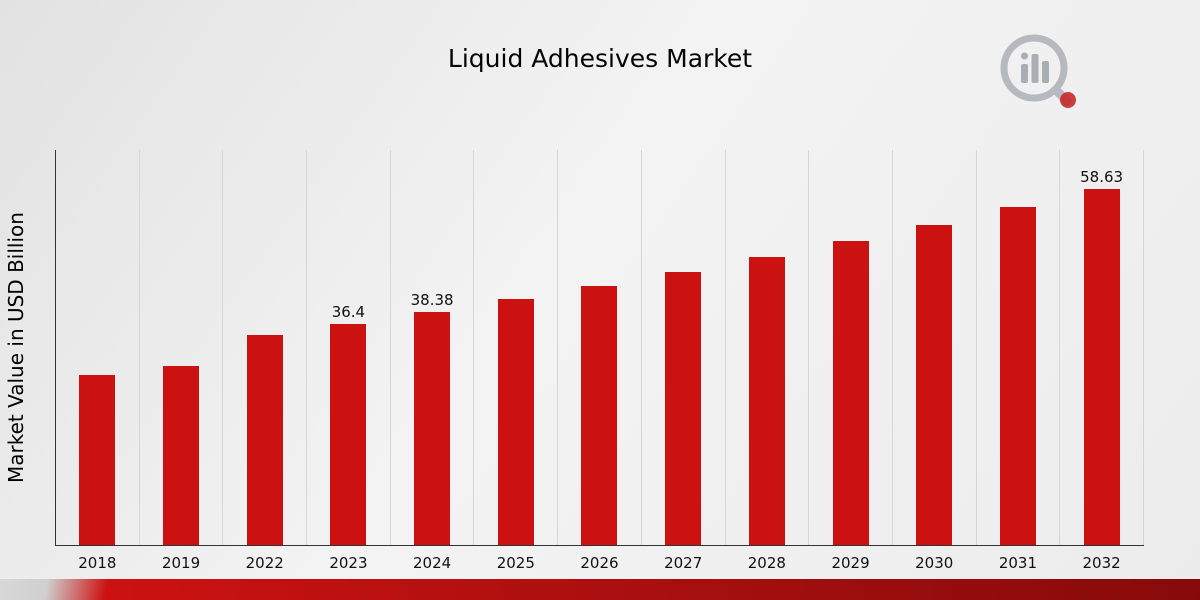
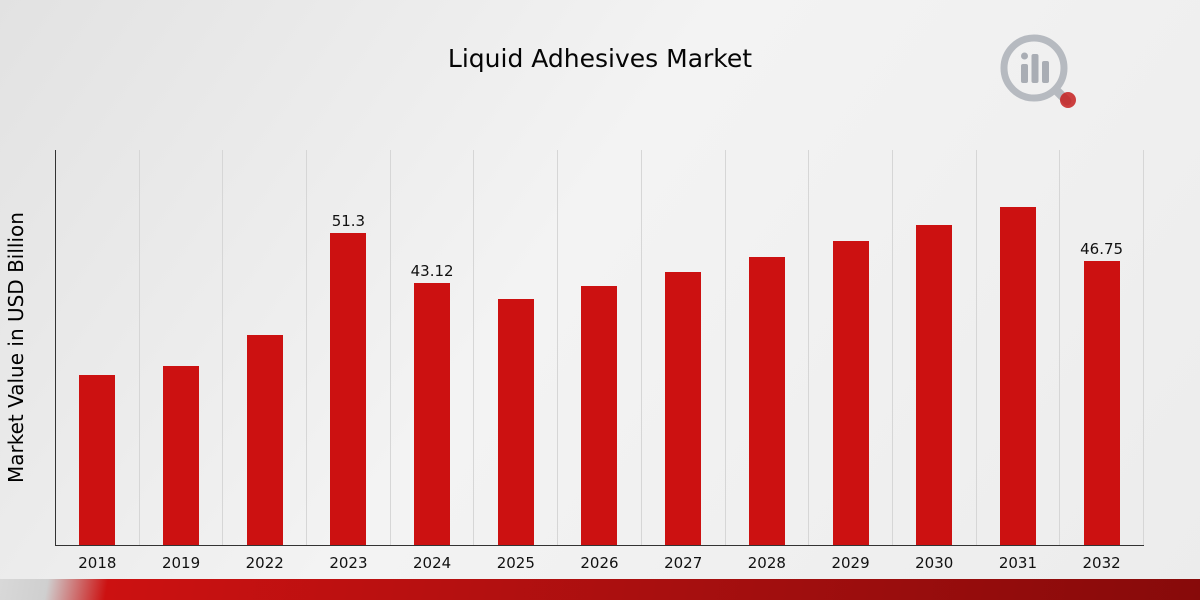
2023: 36.4 -> 51.3
2024: 38.38 -> 43.12
2032: 58.63 -> 46.75
